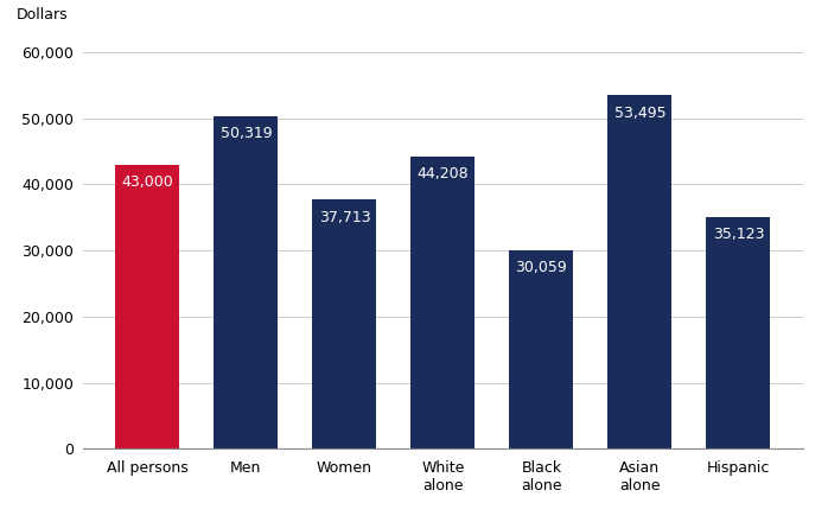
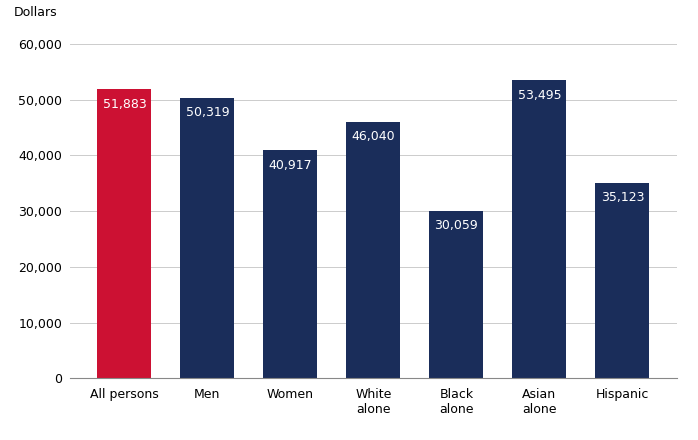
All persons: 43,000 -> 51,883
Women: 37,713 -> 40,917
White alone: 44,208 -> 46,040
